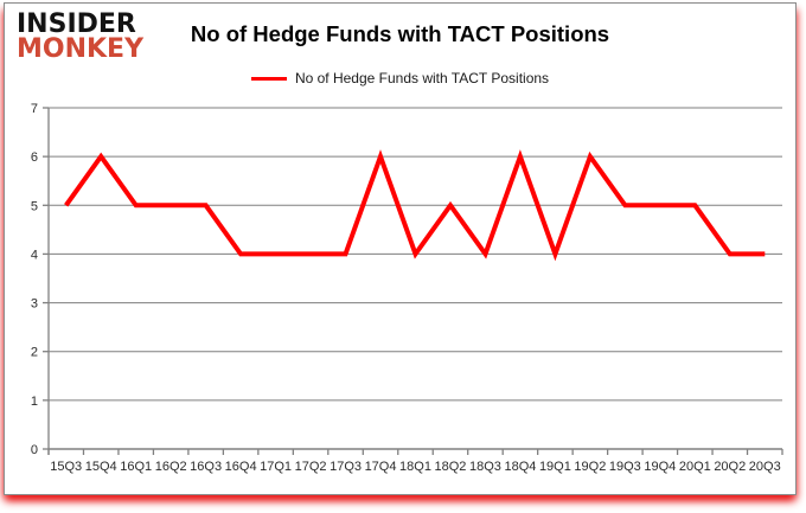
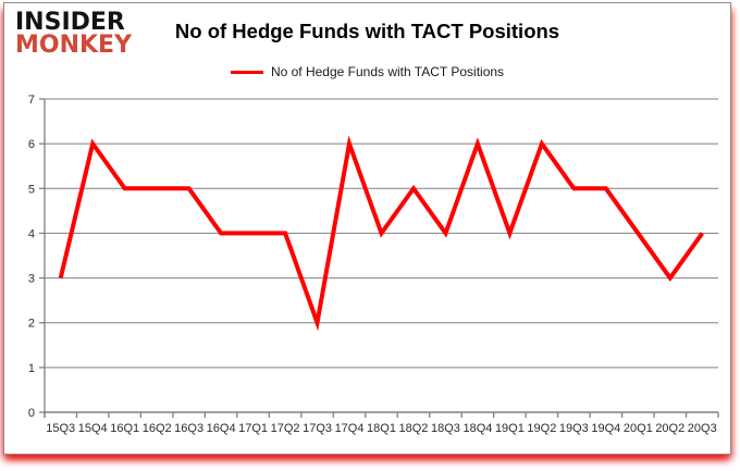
15Q3: 5 -> 3
17Q3: 4 -> 2
20Q1: 5 -> 4
20Q2: 4 -> 3
